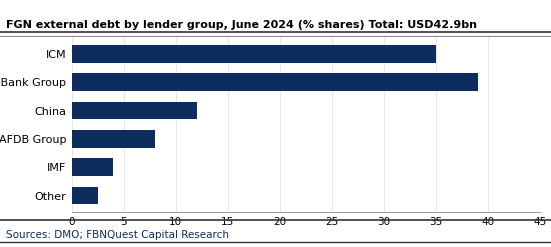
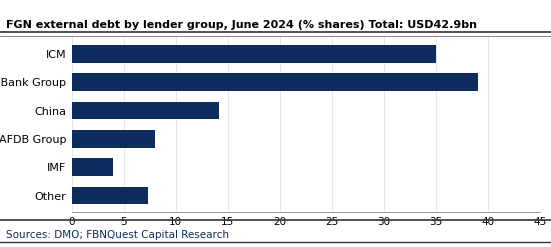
China: 12.0 -> 14.2
Other: 2.5 -> 7.3
